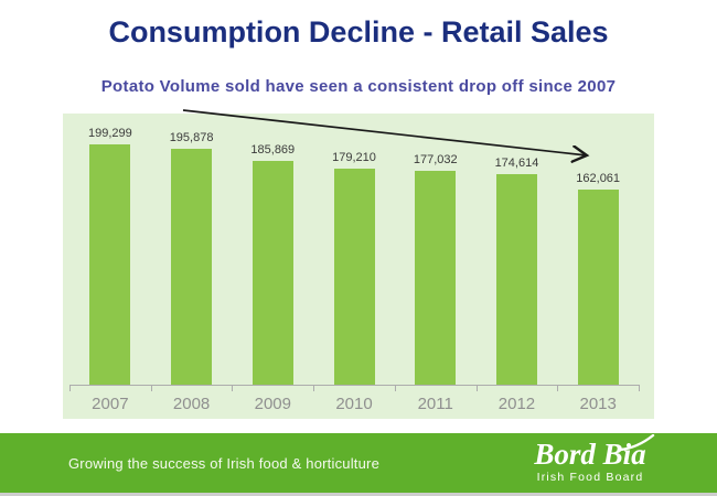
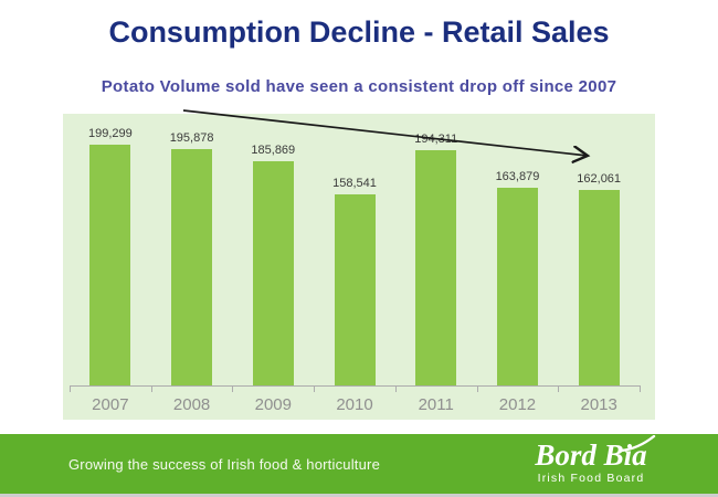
2010: 179,210 -> 158,541
2011: 177,032 -> 194,311
2012: 174,614 -> 163,879
